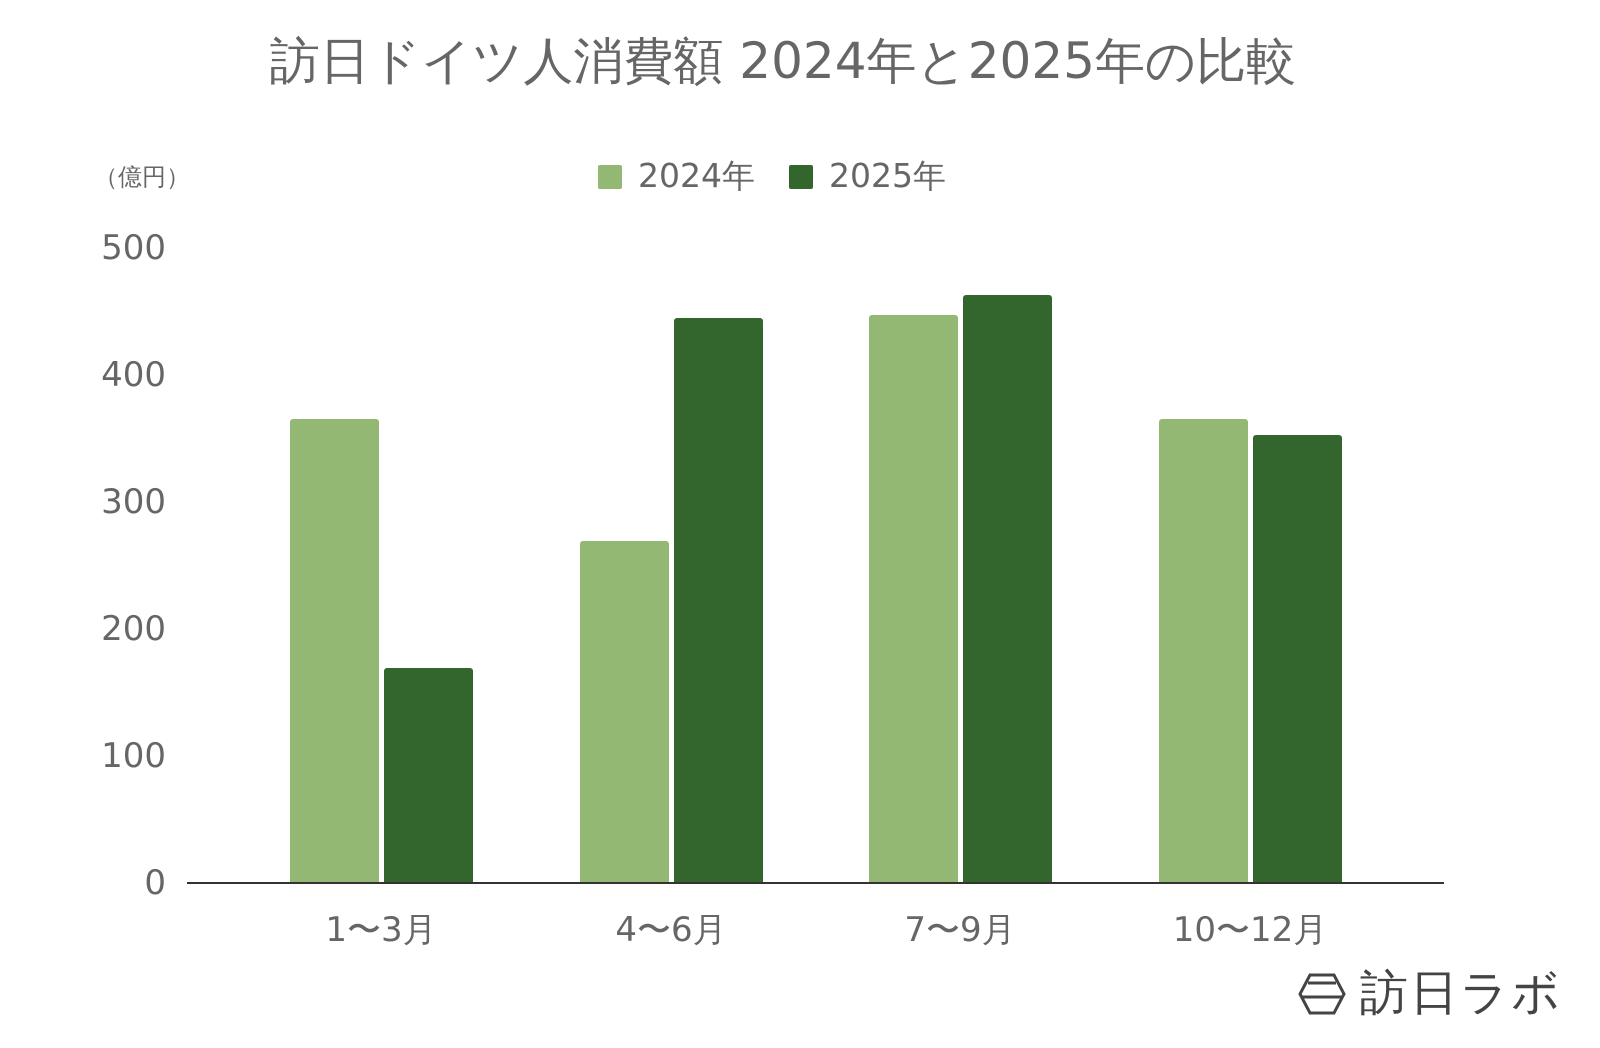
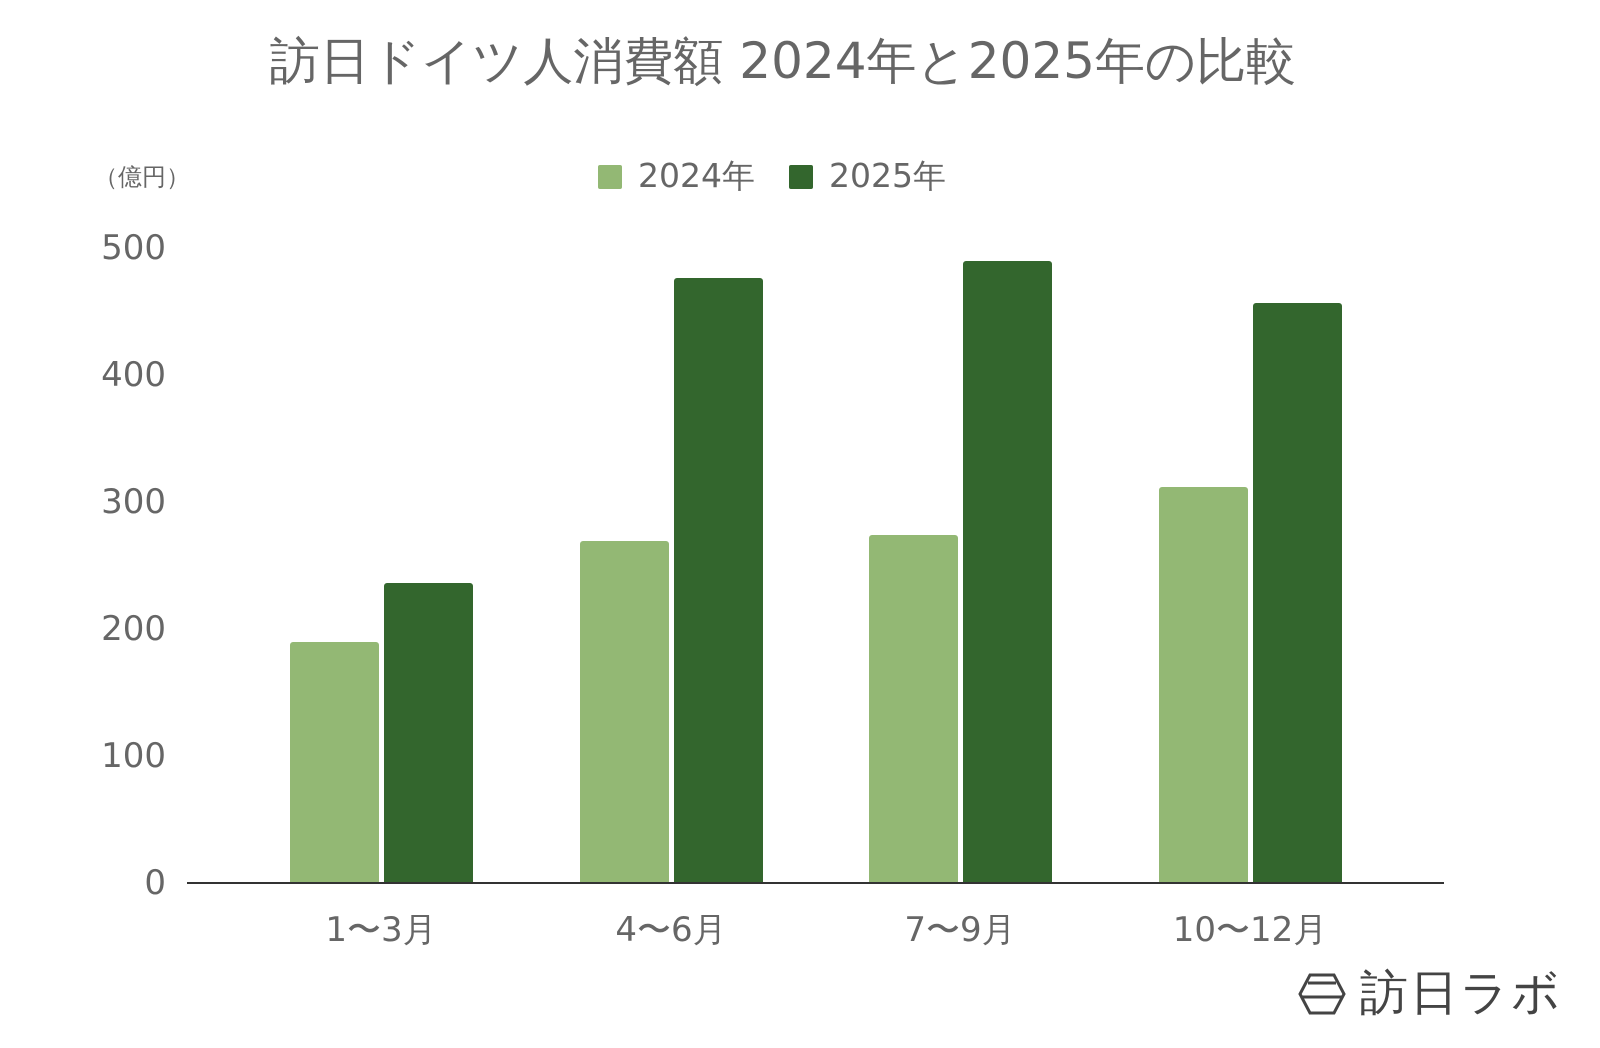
2024年/1〜3月: 365 -> 190
2025年/1〜3月: 169 -> 236
2025年/4〜6月: 445 -> 476
2024年/7〜9月: 447 -> 274
2025年/7〜9月: 463 -> 490
2024年/10〜12月: 365 -> 312
2025年/10〜12月: 353 -> 457
